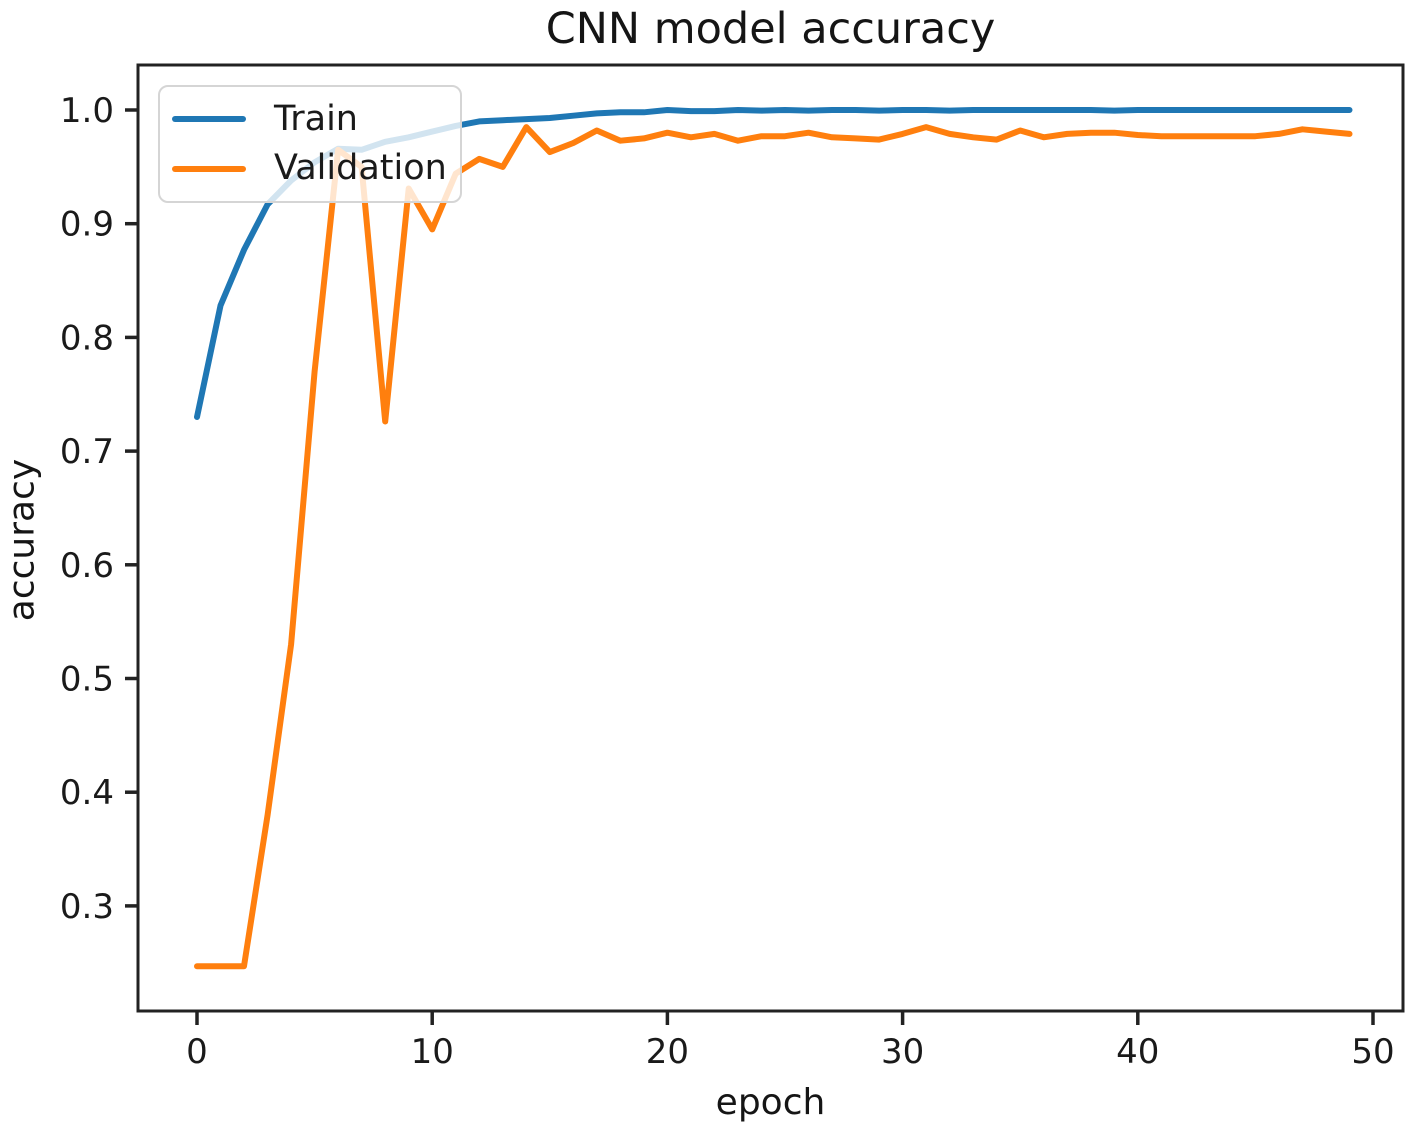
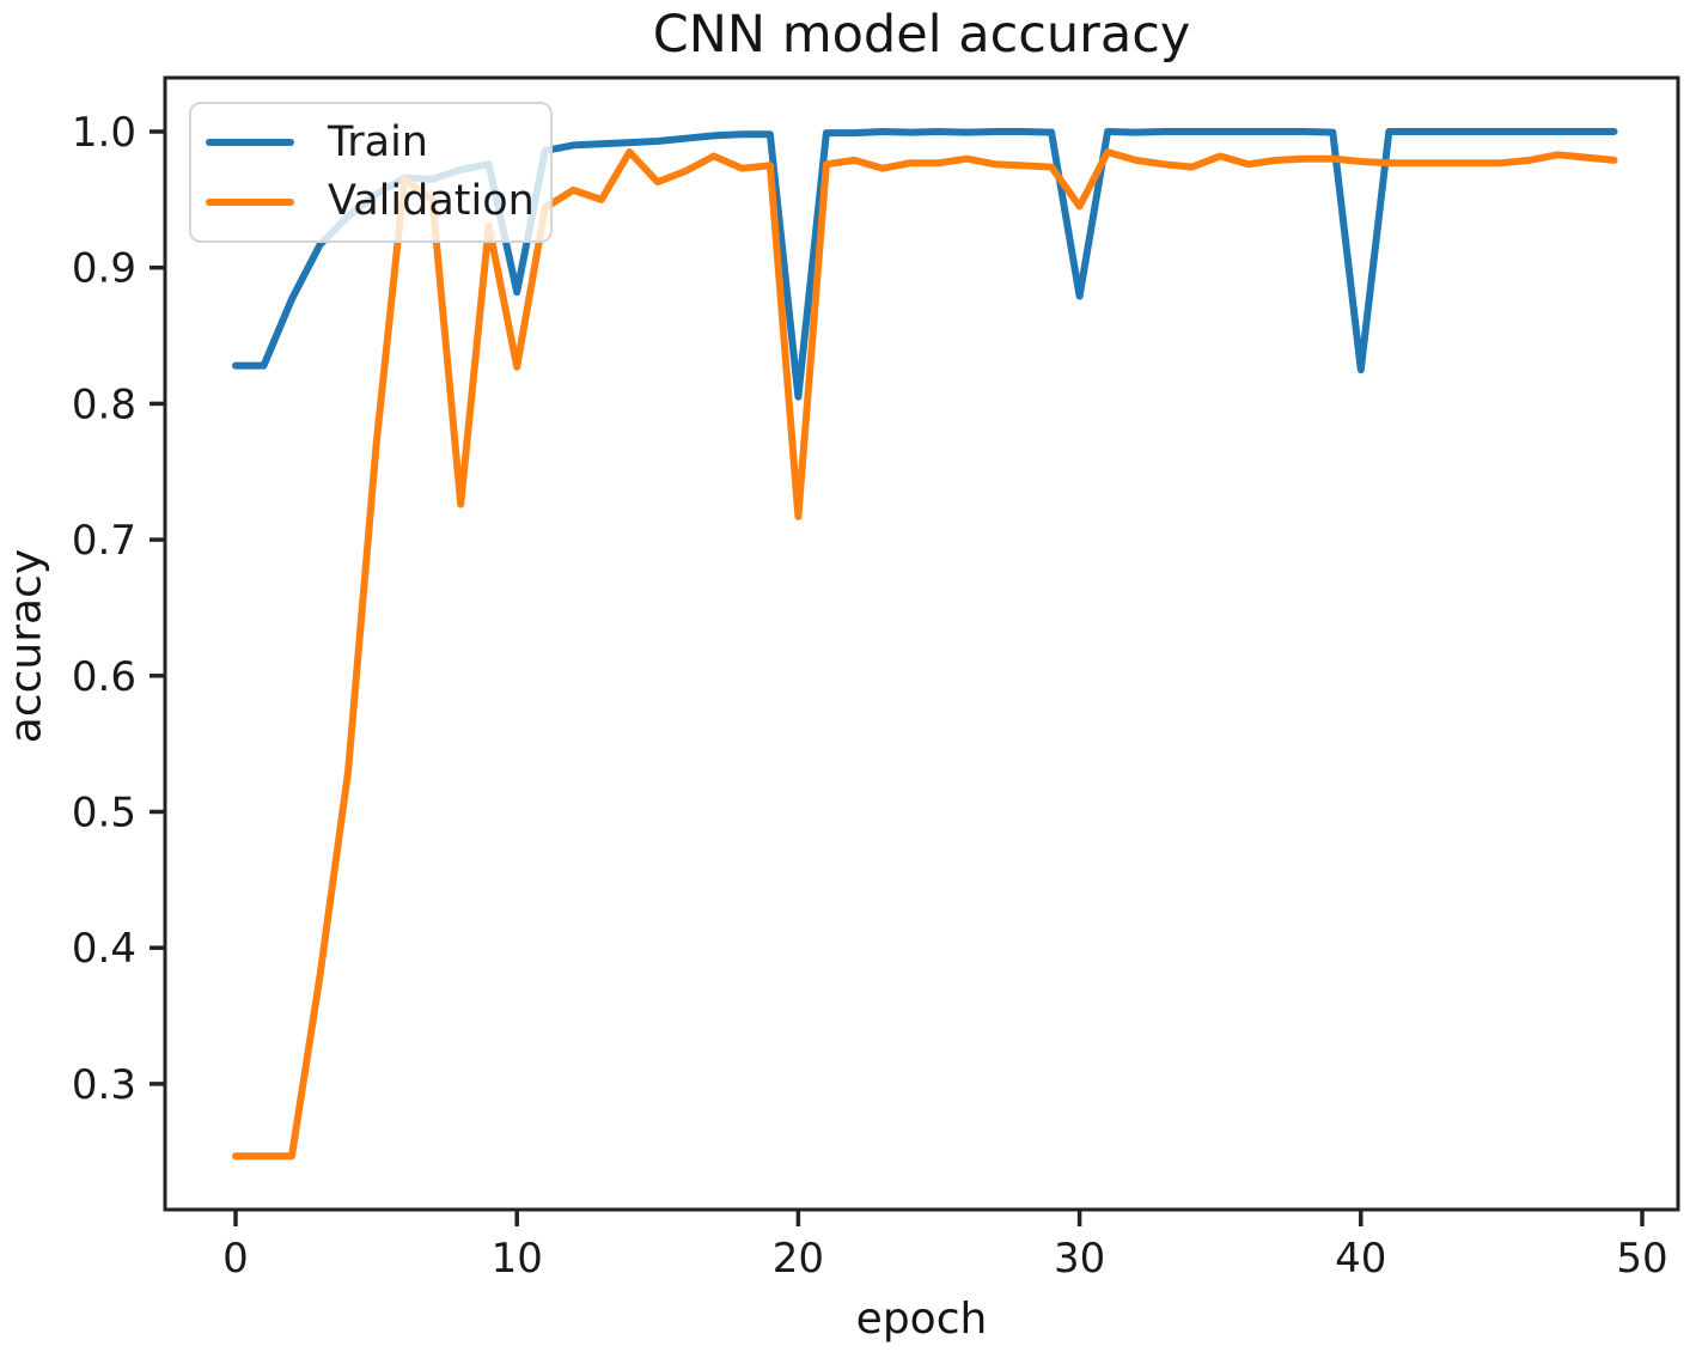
Train/0: 0.730 -> 0.828
Train/10: 0.981 -> 0.882
Validation/10: 0.895 -> 0.827
Train/20: 1.000 -> 0.805
Validation/20: 0.980 -> 0.717
Train/30: 1.000 -> 0.879
Validation/30: 0.979 -> 0.945
Train/40: 1.000 -> 0.825
